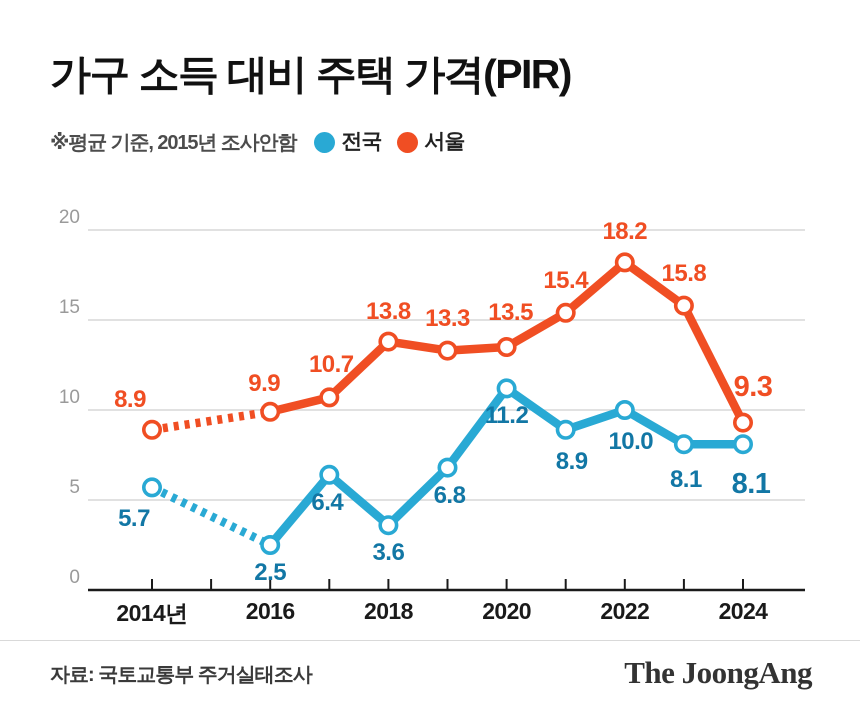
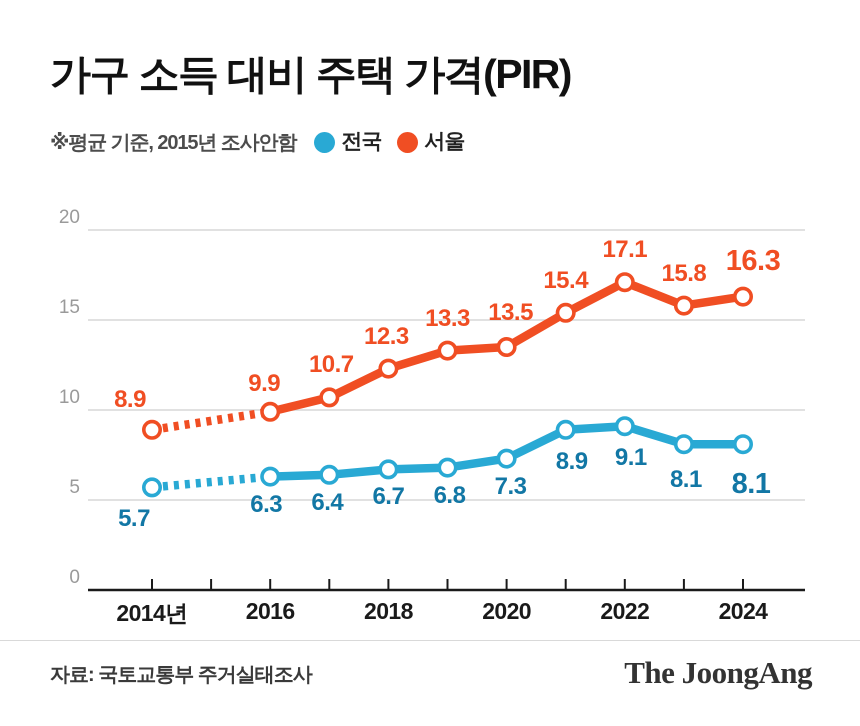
전국/2016: 2.5 -> 6.3
서울/2018: 13.8 -> 12.3
전국/2018: 3.6 -> 6.7
전국/2020: 11.2 -> 7.3
서울/2022: 18.2 -> 17.1
전국/2022: 10.0 -> 9.1
서울/2024: 9.3 -> 16.3
